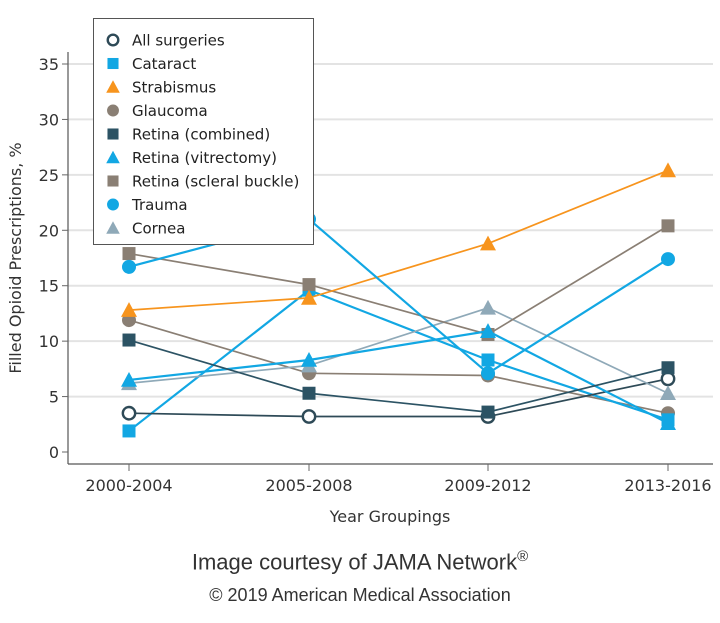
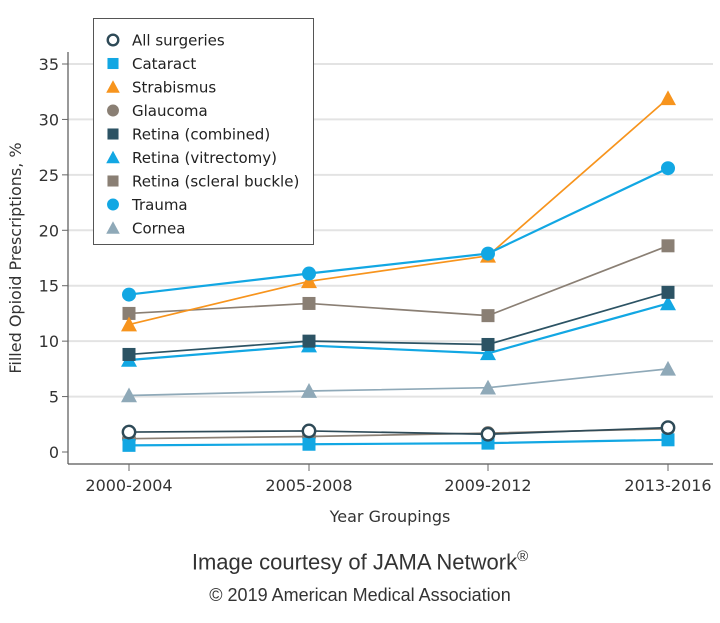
All surgeries/2000-2004: 3.5 -> 1.8
Cataract/2000-2004: 1.9 -> 0.6
Strabismus/2000-2004: 12.8 -> 11.5
Glaucoma/2000-2004: 11.9 -> 1.2
Retina (combined)/2000-2004: 10.1 -> 8.8
Retina (vitrectomy)/2000-2004: 6.5 -> 8.3
Retina (scleral buckle)/2000-2004: 17.9 -> 12.5
Trauma/2000-2004: 16.7 -> 14.2
Cornea/2000-2004: 6.2 -> 5.1
All surgeries/2005-2008: 3.2 -> 1.9
Cataract/2005-2008: 14.6 -> 0.7
Strabismus/2005-2008: 13.9 -> 15.4
Glaucoma/2005-2008: 7.1 -> 1.4
Retina (combined)/2005-2008: 5.3 -> 10.0
Retina (vitrectomy)/2005-2008: 8.3 -> 9.6
Retina (scleral buckle)/2005-2008: 15.1 -> 13.4
Trauma/2005-2008: 21.0 -> 16.1
Cornea/2005-2008: 7.8 -> 5.5
All surgeries/2009-2012: 3.2 -> 1.6
Cataract/2009-2012: 8.3 -> 0.8
Strabismus/2009-2012: 18.8 -> 17.7
Glaucoma/2009-2012: 6.9 -> 1.7
Retina (combined)/2009-2012: 3.6 -> 9.7
Retina (vitrectomy)/2009-2012: 10.9 -> 8.9
Retina (scleral buckle)/2009-2012: 10.6 -> 12.3
Trauma/2009-2012: 7.1 -> 17.9
Cornea/2009-2012: 13.0 -> 5.8
All surgeries/2013-2016: 6.6 -> 2.2
Cataract/2013-2016: 2.9 -> 1.1
Strabismus/2013-2016: 25.4 -> 31.9
Glaucoma/2013-2016: 3.5 -> 2.1
Retina (combined)/2013-2016: 7.6 -> 14.4
Retina (vitrectomy)/2013-2016: 2.6 -> 13.4
Retina (scleral buckle)/2013-2016: 20.4 -> 18.6
Trauma/2013-2016: 17.4 -> 25.6
Cornea/2013-2016: 5.3 -> 7.5
